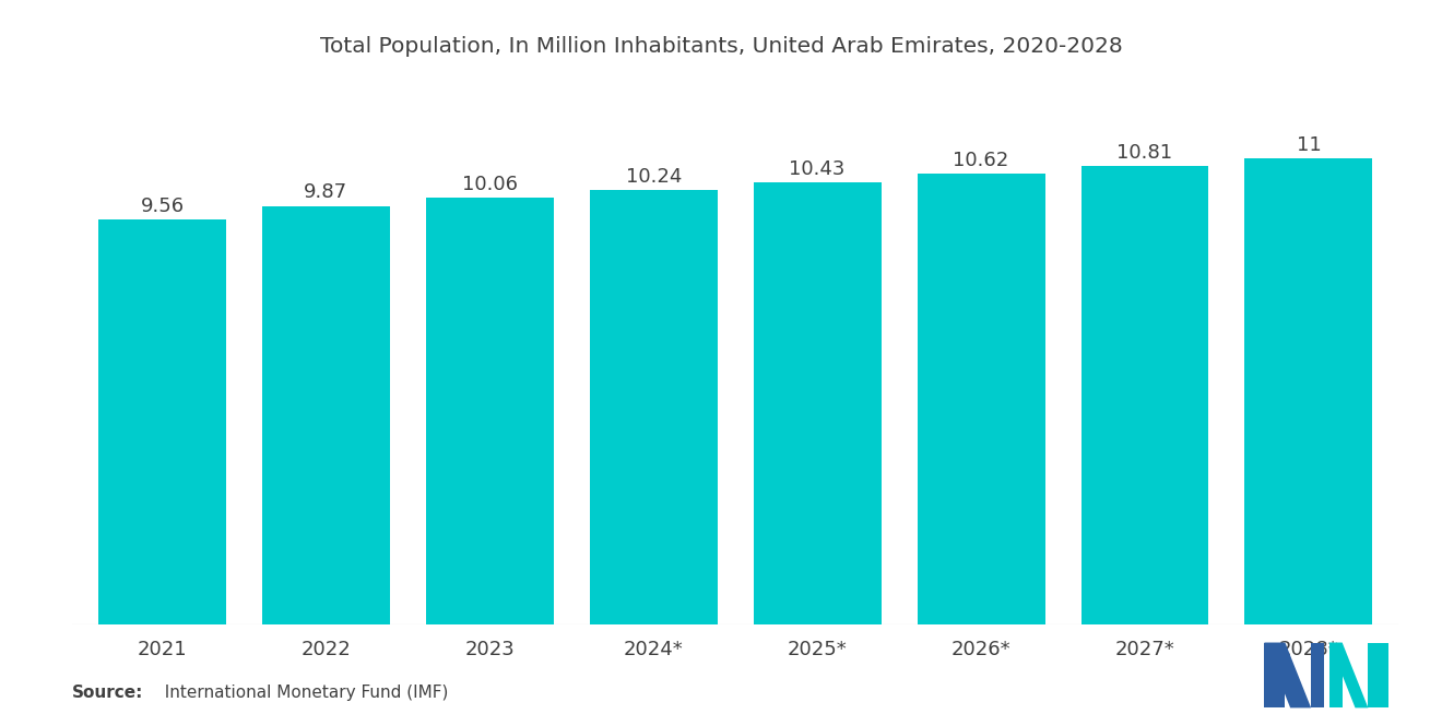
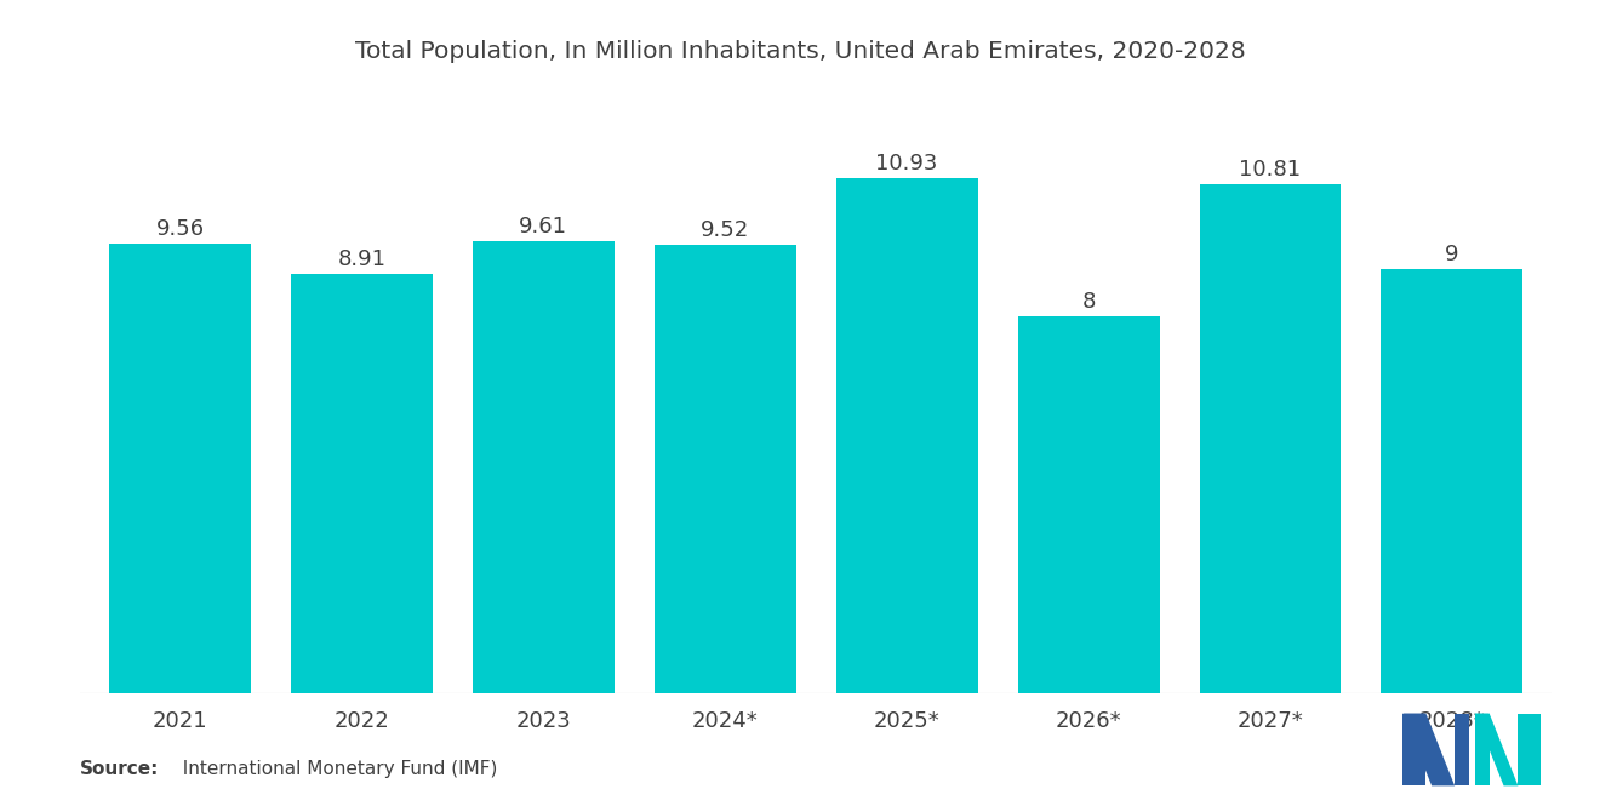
2022: 9.87 -> 8.91
2023: 10.06 -> 9.61
2024*: 10.24 -> 9.52
2025*: 10.43 -> 10.93
2026*: 10.62 -> 8
2028*: 11 -> 9
